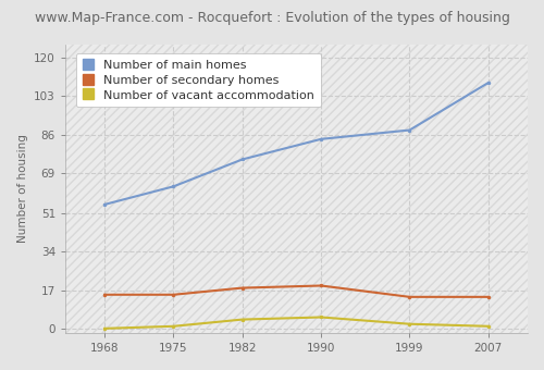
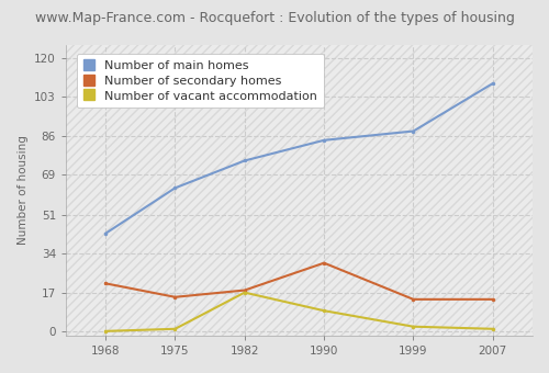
Number of main homes/1968: 55 -> 43
Number of secondary homes/1968: 15 -> 21
Number of vacant accommodation/1982: 4 -> 17
Number of secondary homes/1990: 19 -> 30
Number of vacant accommodation/1990: 5 -> 9
